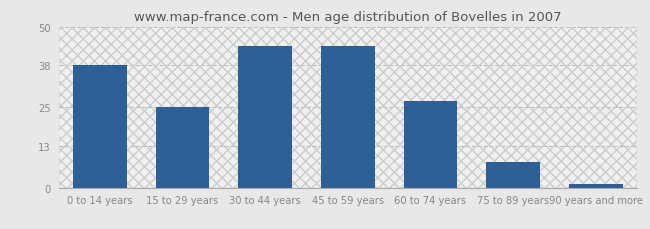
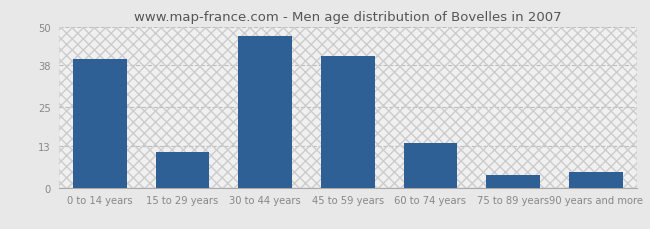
0 to 14 years: 38 -> 40
15 to 29 years: 25 -> 11
30 to 44 years: 44 -> 47
45 to 59 years: 44 -> 41
60 to 74 years: 27 -> 14
75 to 89 years: 8 -> 4
90 years and more: 1 -> 5
